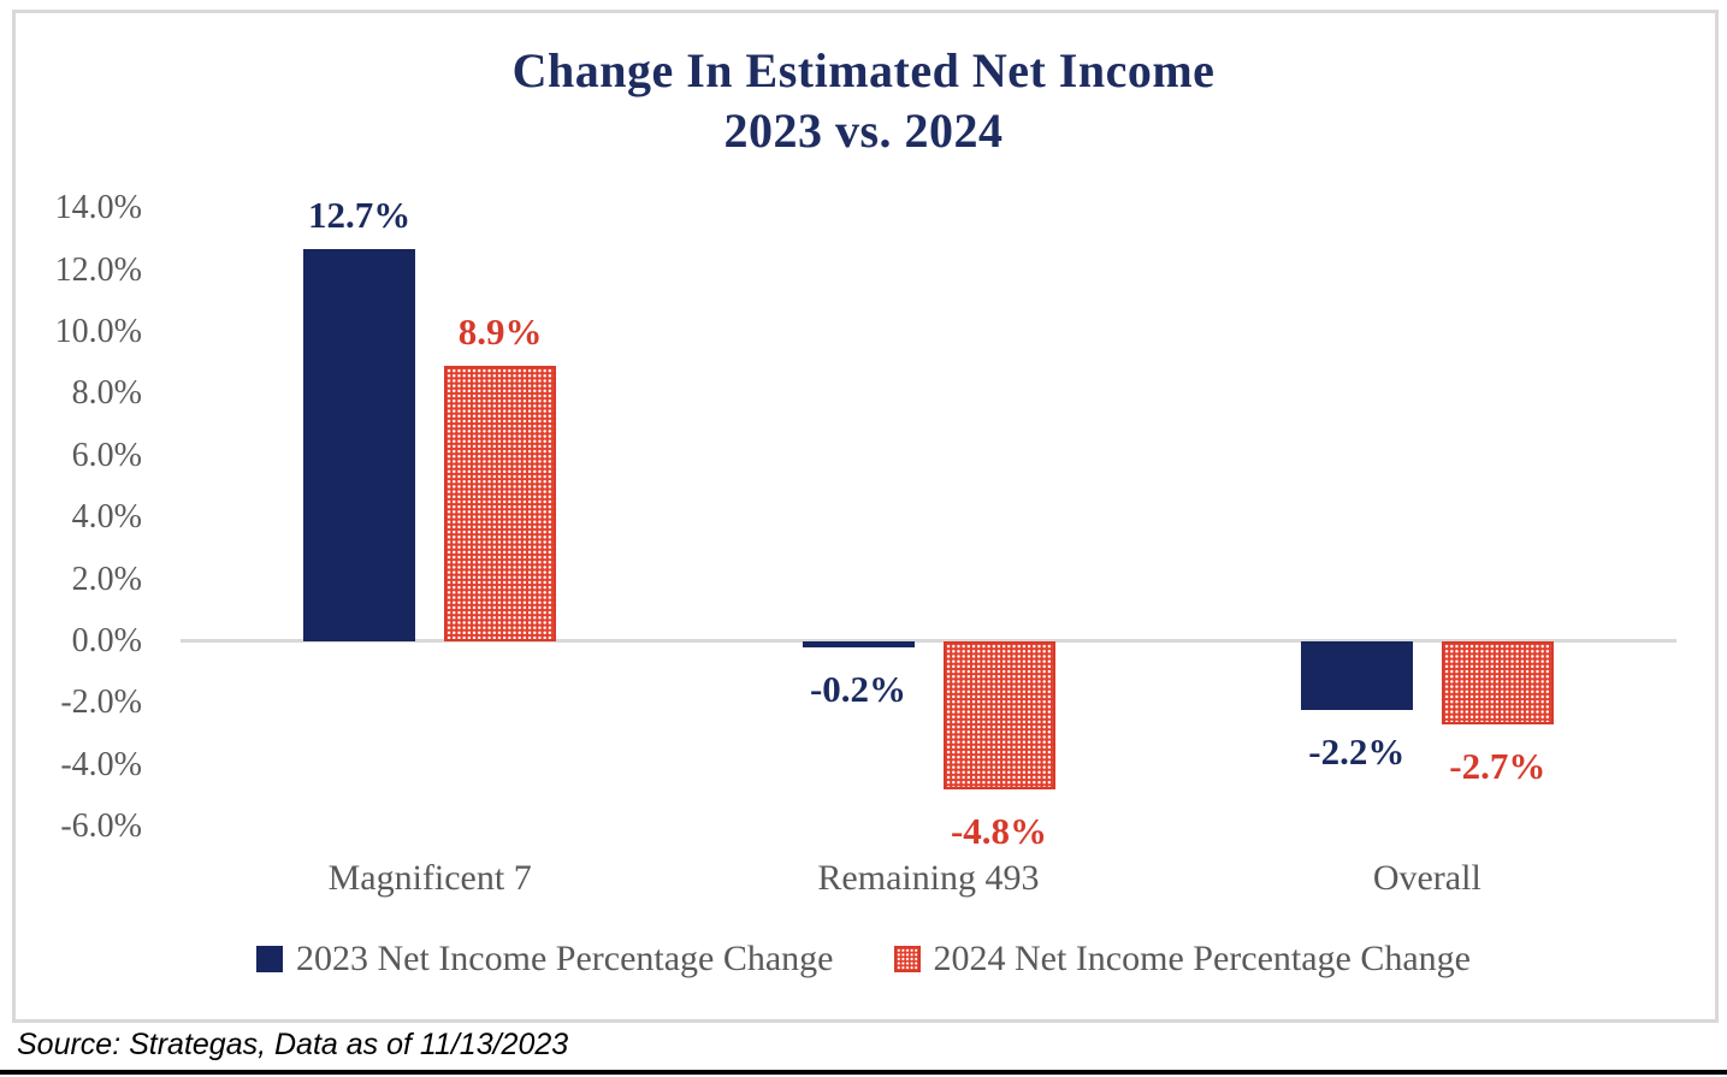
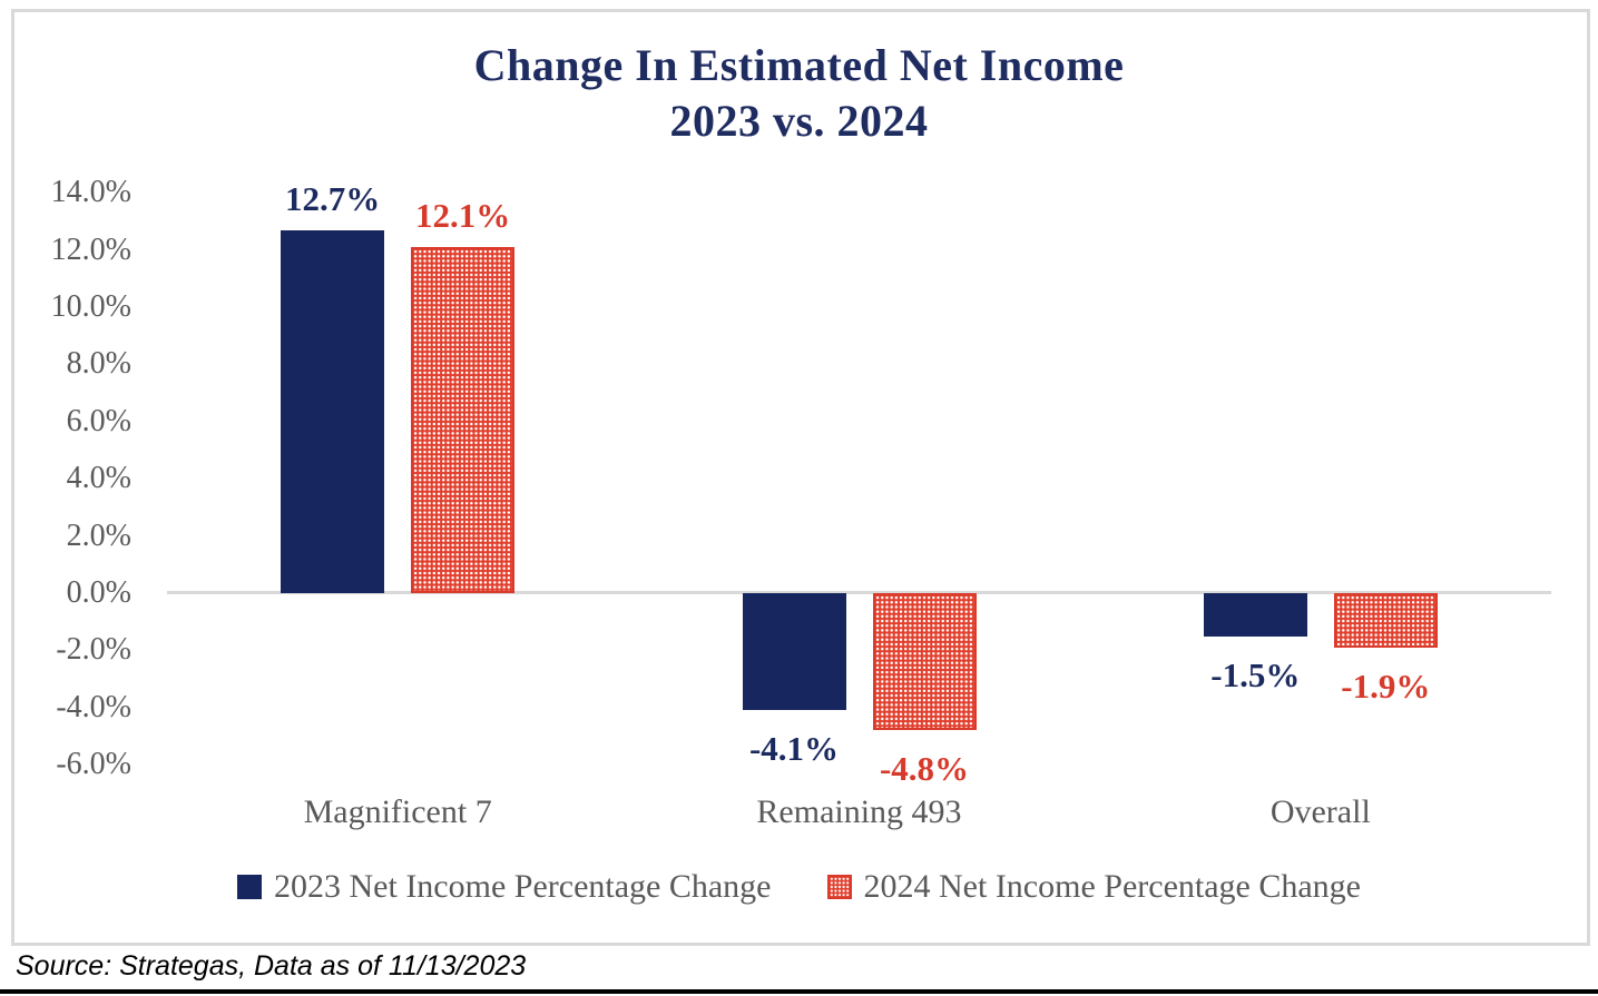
2024 Net Income Percentage Change/Magnificent 7: 8.9% -> 12.1%
2023 Net Income Percentage Change/Remaining 493: -0.2% -> -4.1%
2023 Net Income Percentage Change/Overall: -2.2% -> -1.5%
2024 Net Income Percentage Change/Overall: -2.7% -> -1.9%
